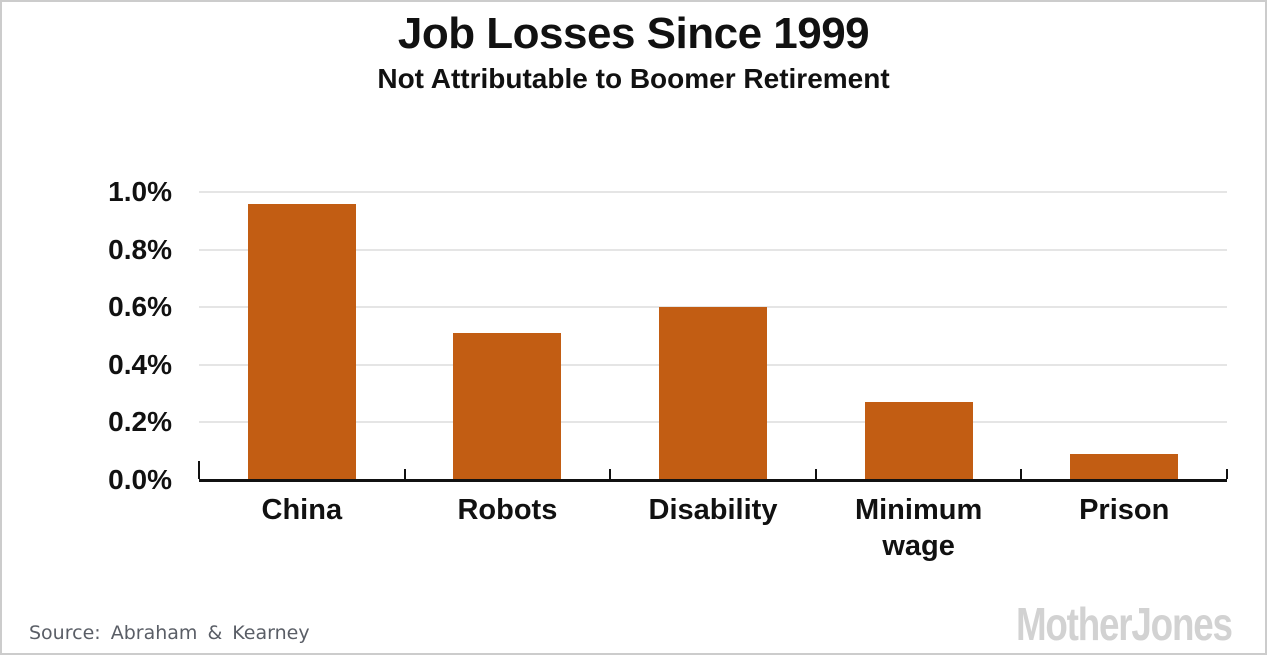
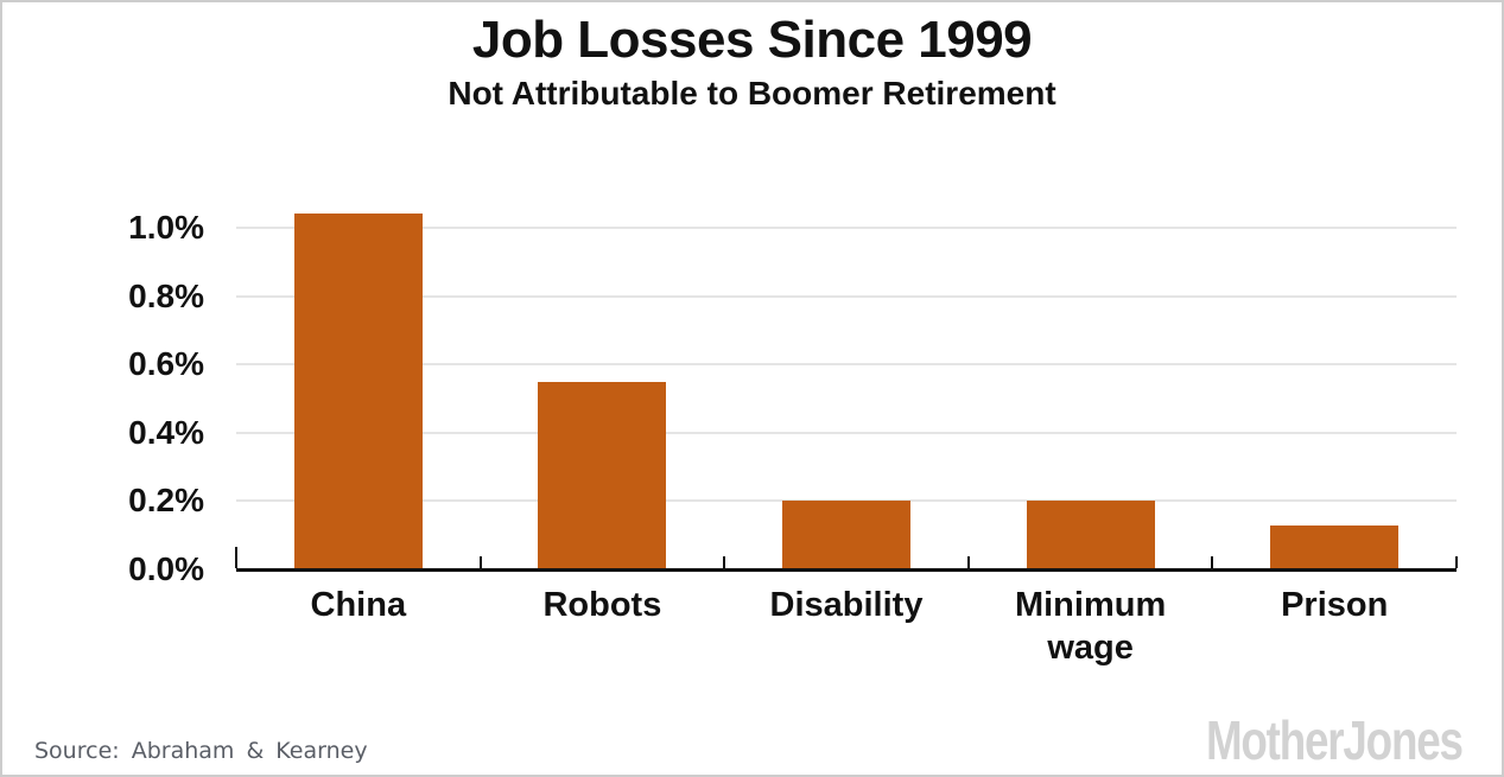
China: 0.96% -> 1.04%
Robots: 0.51% -> 0.55%
Disability: 0.60% -> 0.20%
Minimum wage: 0.27% -> 0.20%
Prison: 0.09% -> 0.13%
